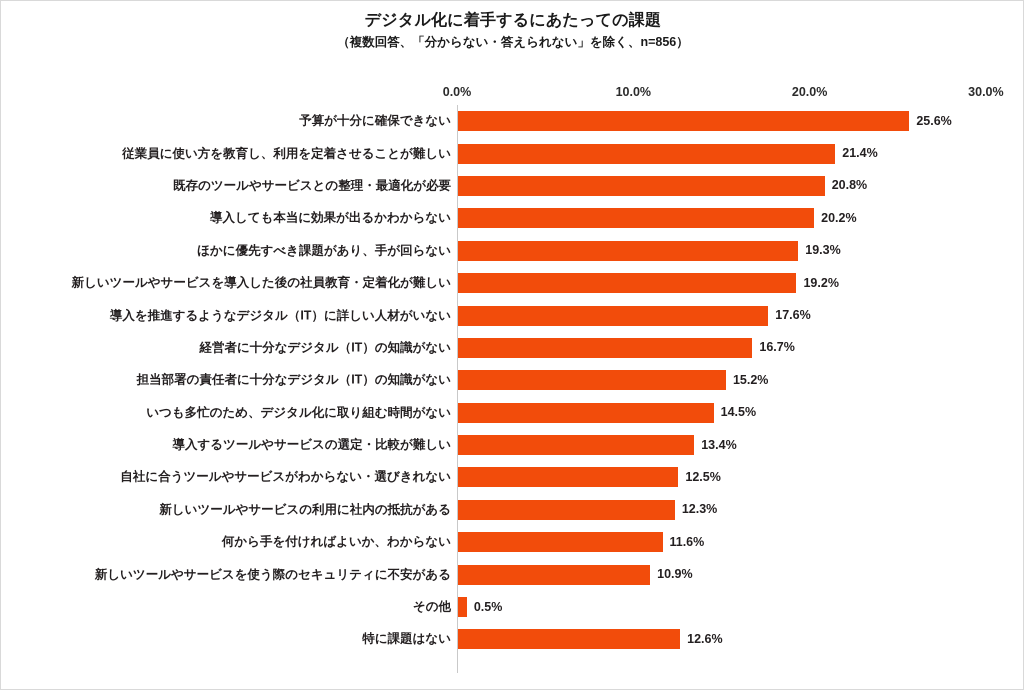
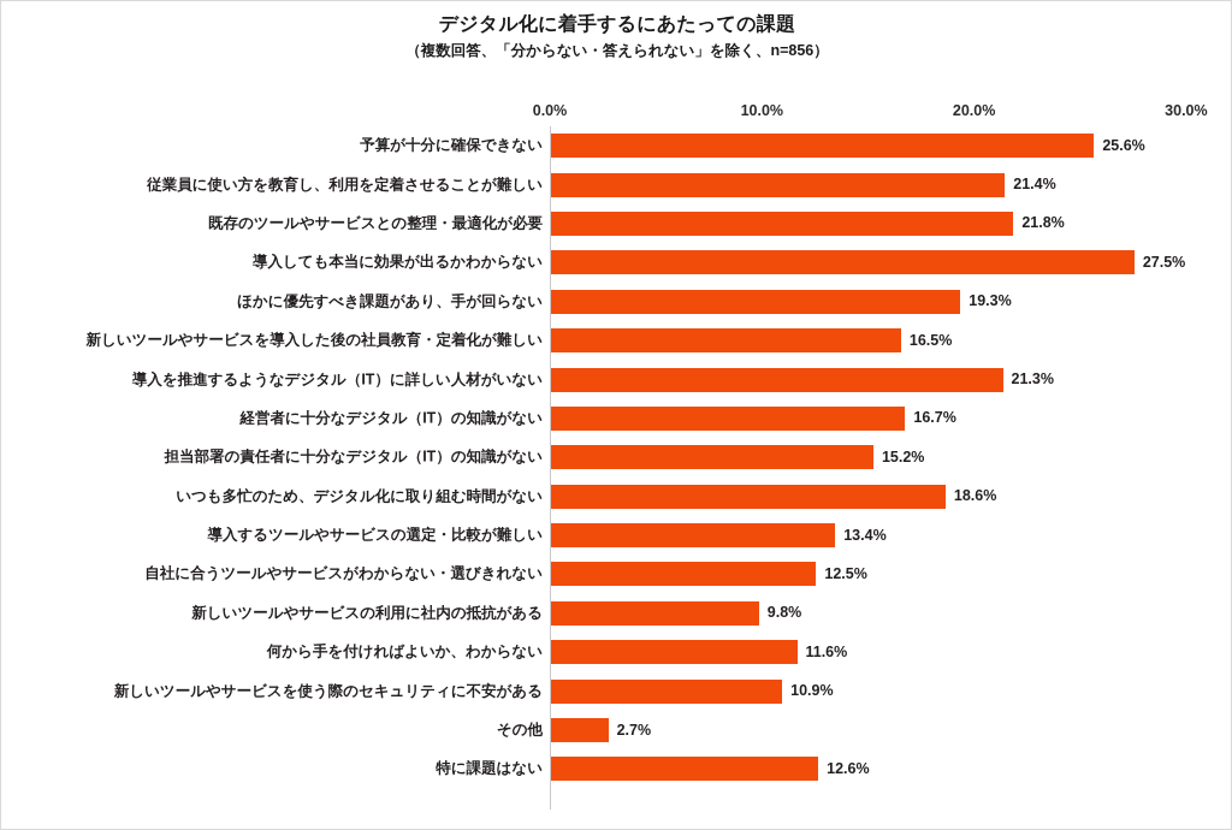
既存のツールやサービスとの整理・最適化が必要: 20.8% -> 21.8%
導入しても本当に効果が出るかわからない: 20.2% -> 27.5%
新しいツールやサービスを導入した後の社員教育・定着化が難しい: 19.2% -> 16.5%
導入を推進するようなデジタル（IT）に詳しい人材がいない: 17.6% -> 21.3%
いつも多忙のため、デジタル化に取り組む時間がない: 14.5% -> 18.6%
新しいツールやサービスの利用に社内の抵抗がある: 12.3% -> 9.8%
その他: 0.5% -> 2.7%
